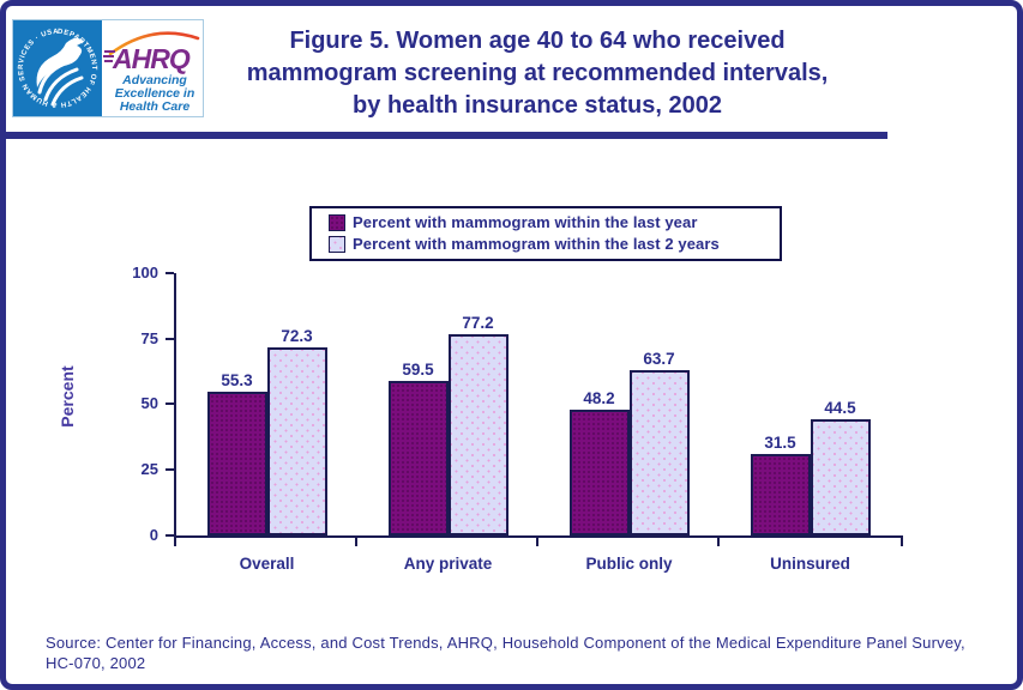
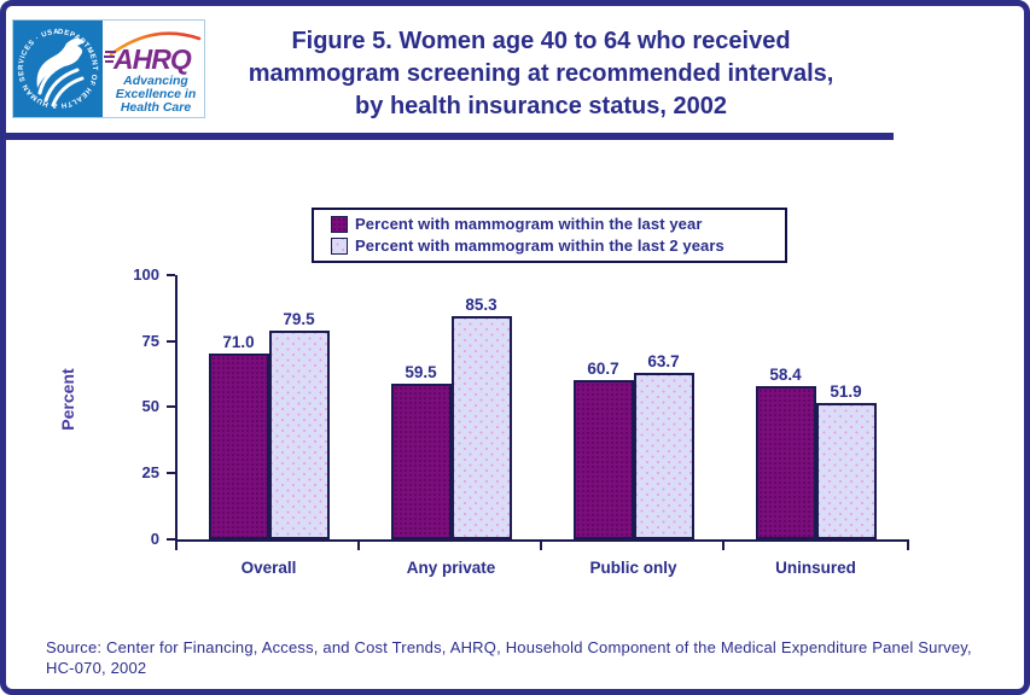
Percent with mammogram within the last year/Overall: 55.3 -> 71.0
Percent with mammogram within the last 2 years/Overall: 72.3 -> 79.5
Percent with mammogram within the last 2 years/Any private: 77.2 -> 85.3
Percent with mammogram within the last year/Public only: 48.2 -> 60.7
Percent with mammogram within the last year/Uninsured: 31.5 -> 58.4
Percent with mammogram within the last 2 years/Uninsured: 44.5 -> 51.9
